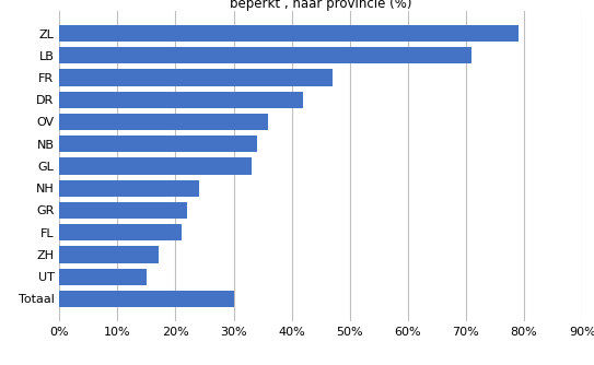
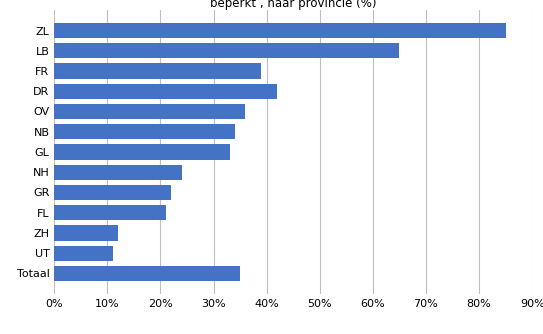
ZL: 79% -> 85%
LB: 71% -> 65%
FR: 47% -> 39%
ZH: 17% -> 12%
UT: 15% -> 11%
Totaal: 30% -> 35%
